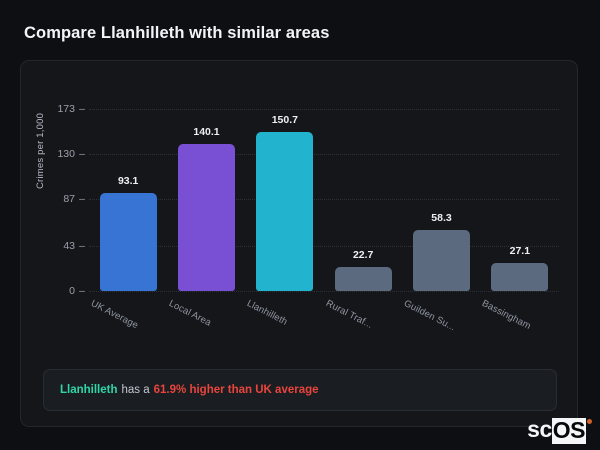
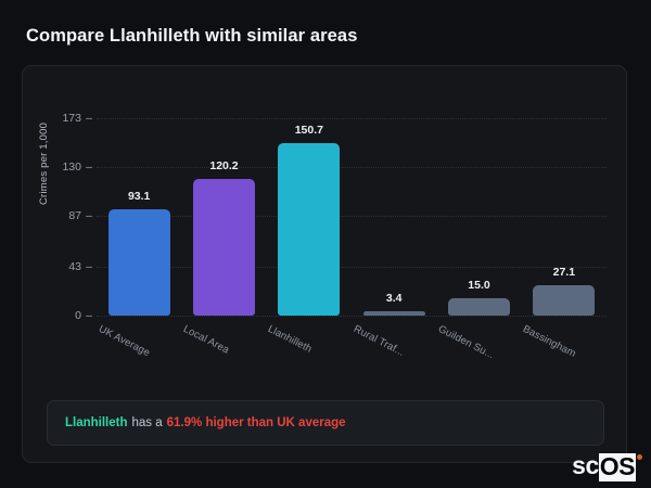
Local Area: 140.1 -> 120.2
Rural Traf...: 22.7 -> 3.4
Guilden Su...: 58.3 -> 15.0
